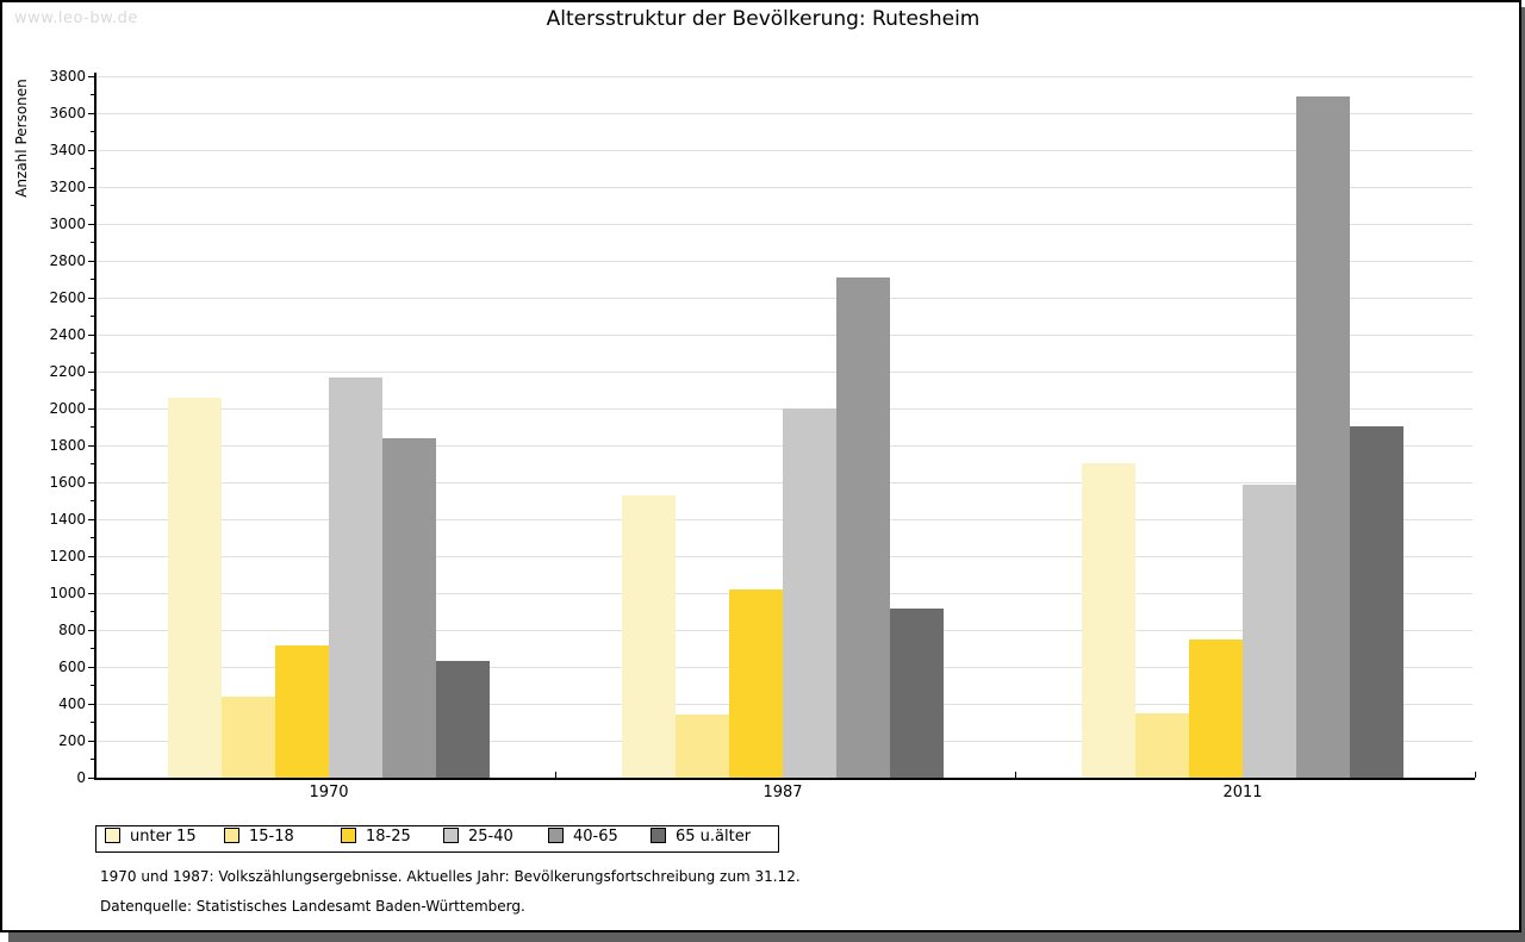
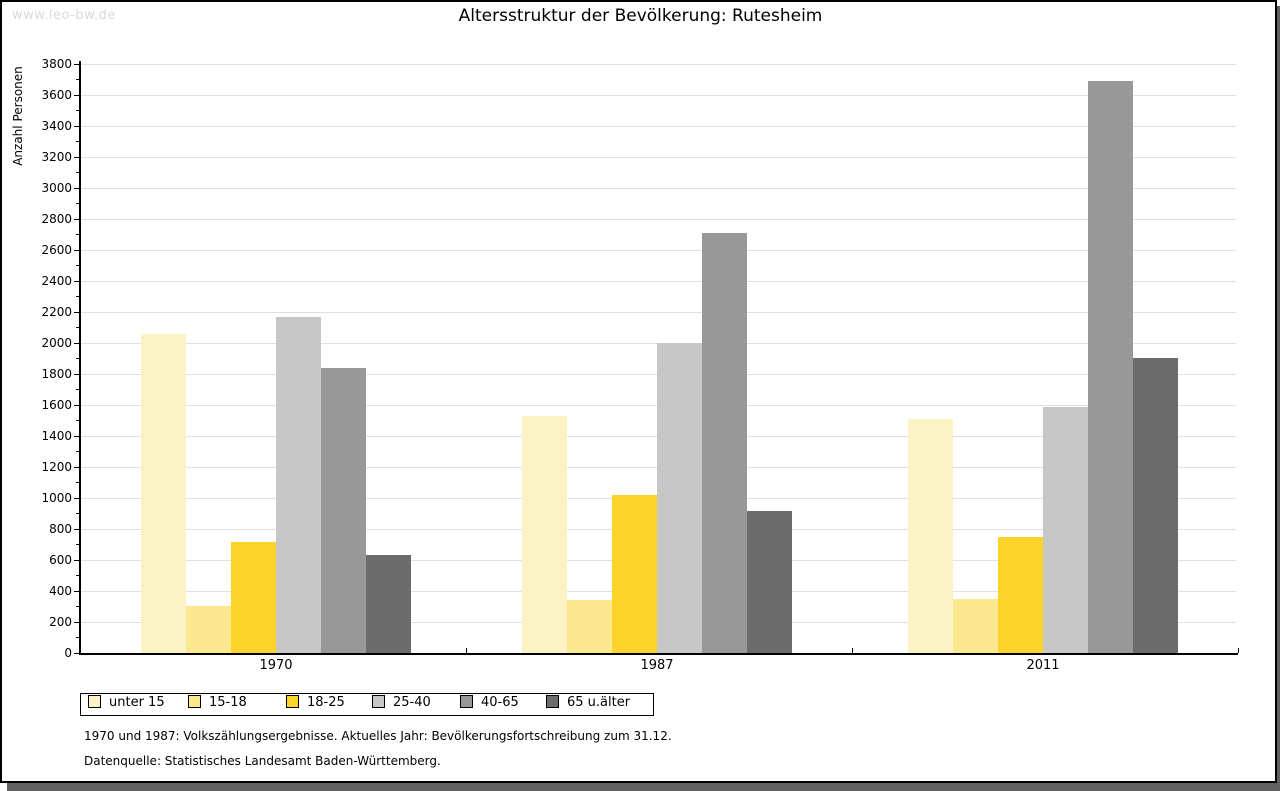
15-18/1970: 440 -> 300
unter 15/2011: 1700 -> 1510
